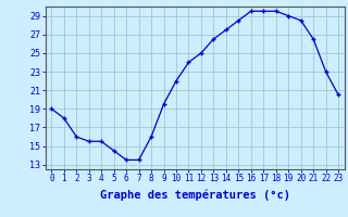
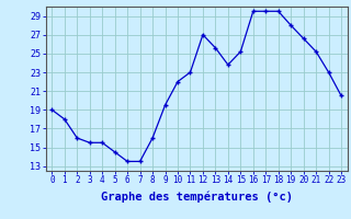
11: 24.0 -> 23.0
12: 25.0 -> 27.0
13: 26.5 -> 25.6
14: 27.5 -> 23.8
15: 28.5 -> 25.2
19: 29.0 -> 28.0
20: 28.5 -> 26.6
21: 26.5 -> 25.2
